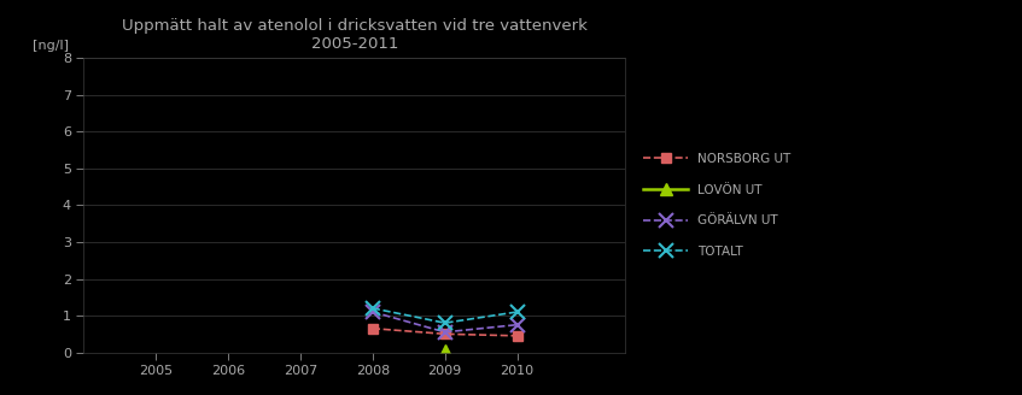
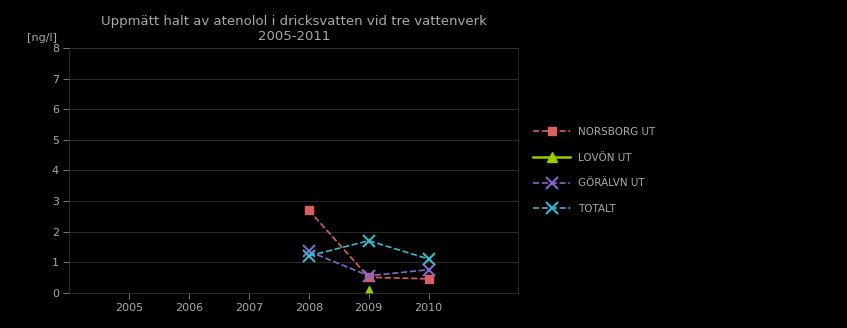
NORSBORG UT/2008: 0.65 -> 2.70
GÖRÄLVN UT/2008: 1.10 -> 1.35
TOTALT/2009: 0.8 -> 1.7
